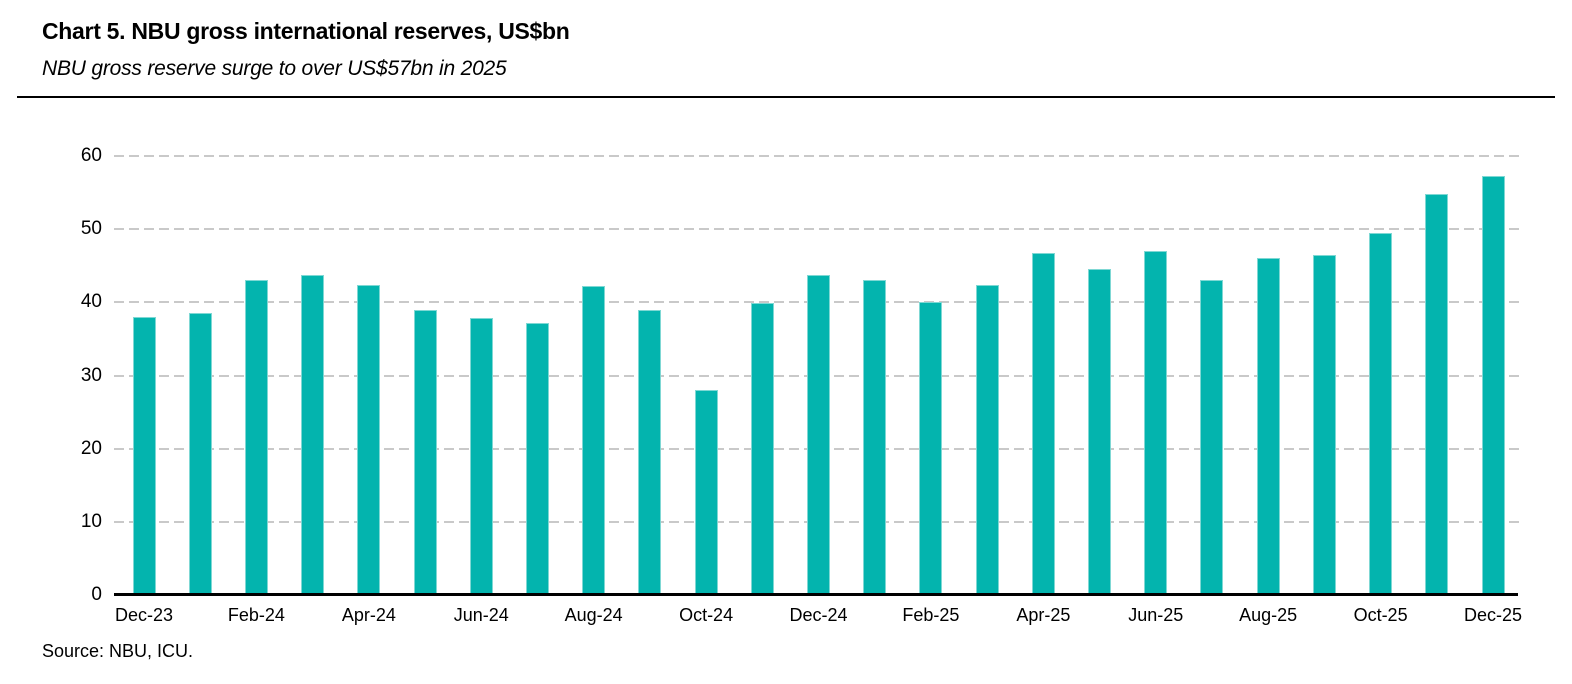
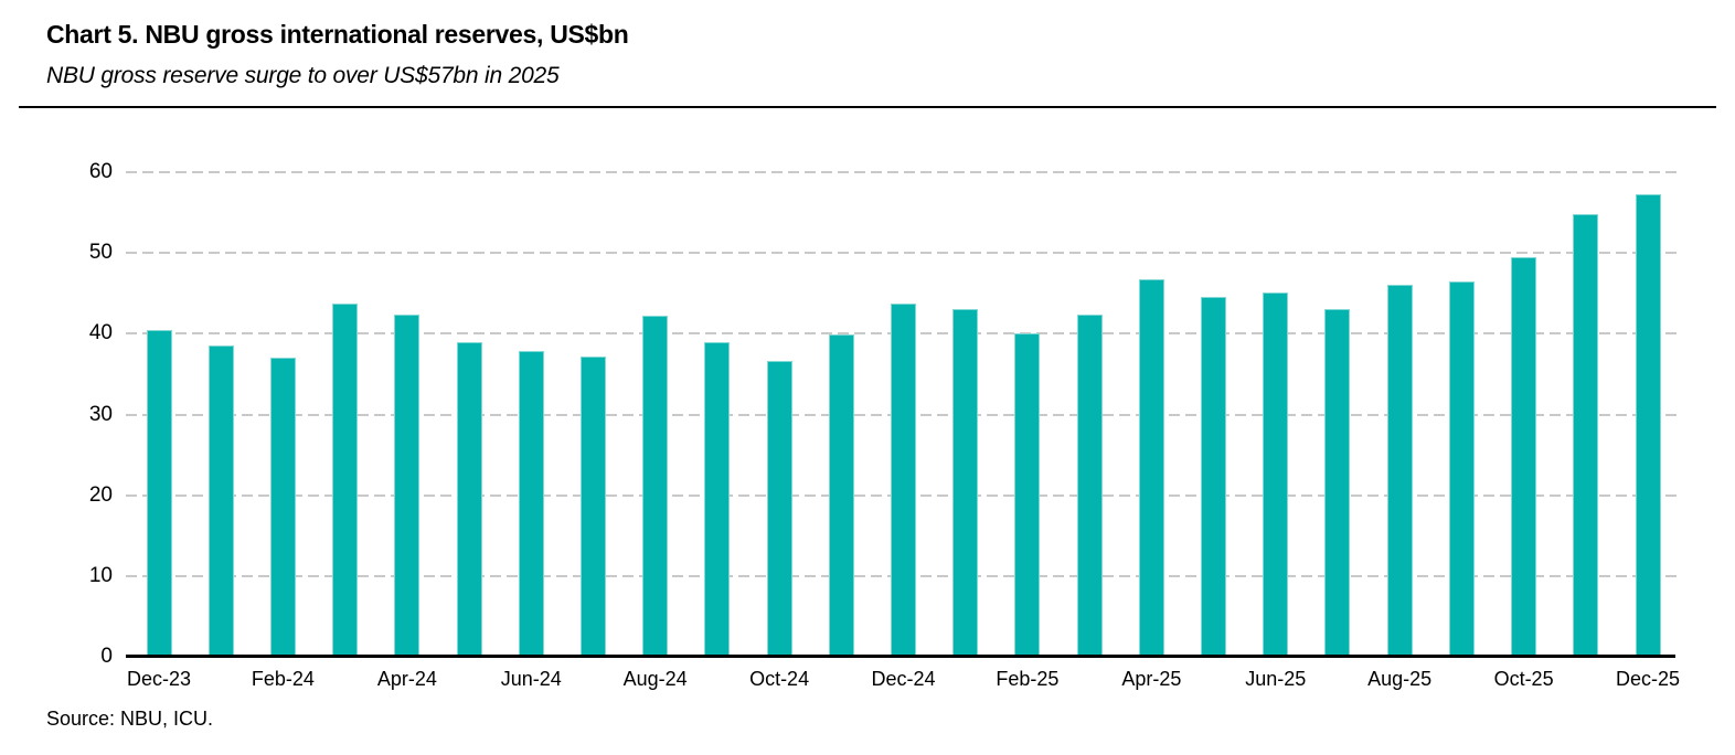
Dec-23: 38 -> 40
Feb-24: 43 -> 37
Oct-24: 28 -> 37
Jun-25: 47 -> 45
